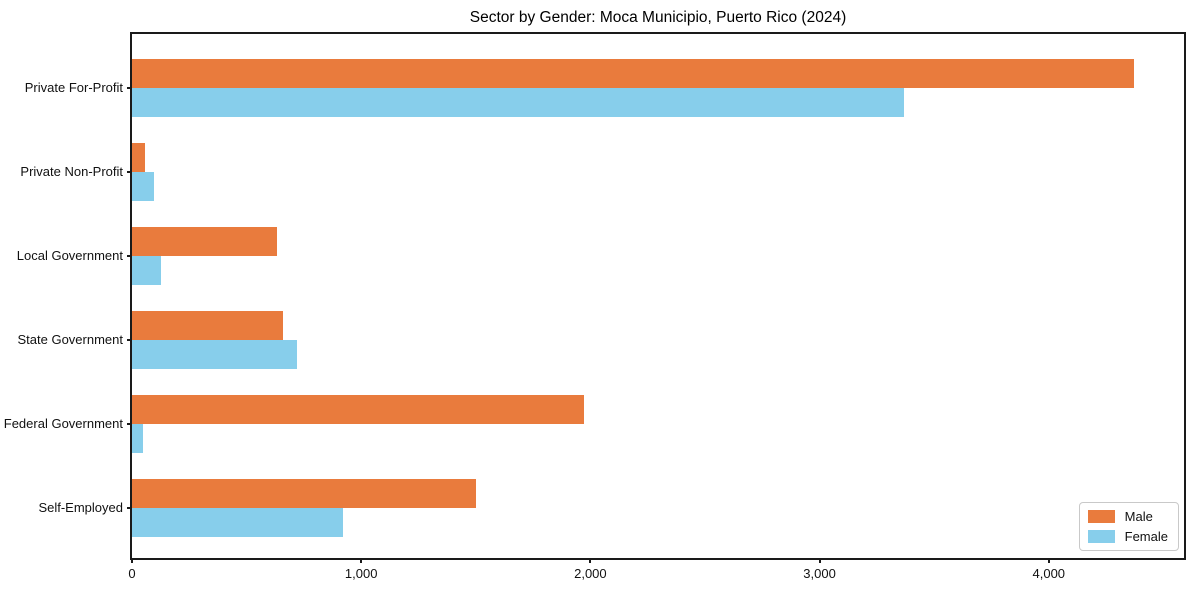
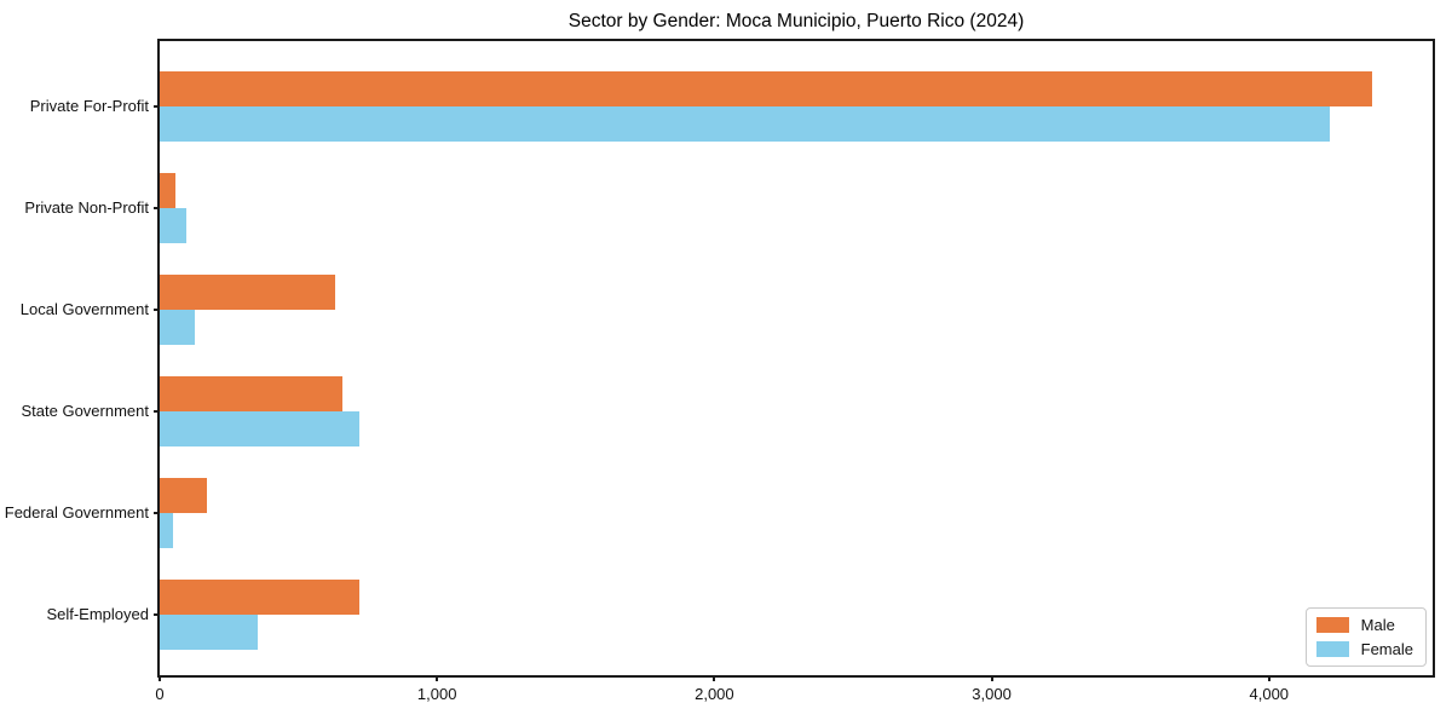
Female/Private For-Profit: 3370 -> 4220
Male/Federal Government: 1970 -> 170
Male/Self-Employed: 1500 -> 720
Female/Self-Employed: 920 -> 360
